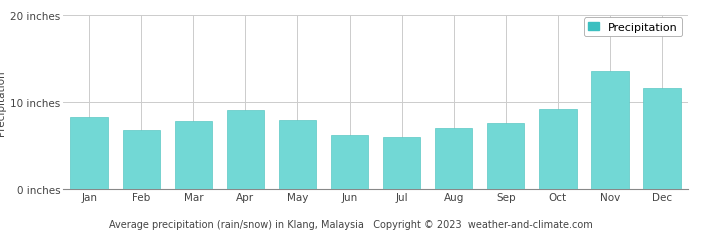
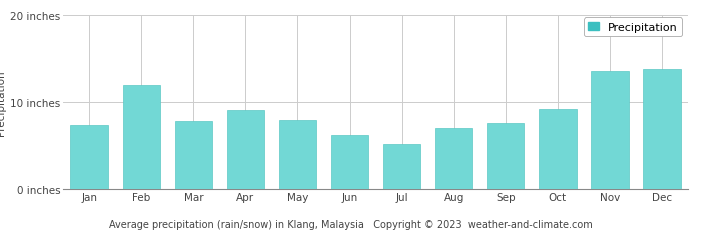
Jan: 8.3 inches -> 7.4 inches
Feb: 6.8 inches -> 12.0 inches
Jul: 6.0 inches -> 5.2 inches
Dec: 11.6 inches -> 13.8 inches
